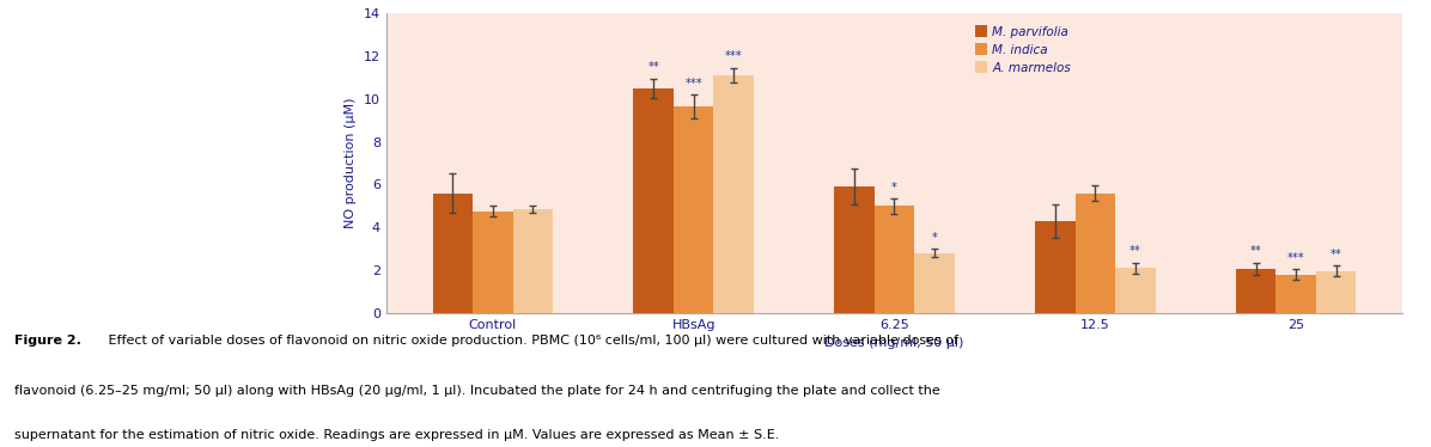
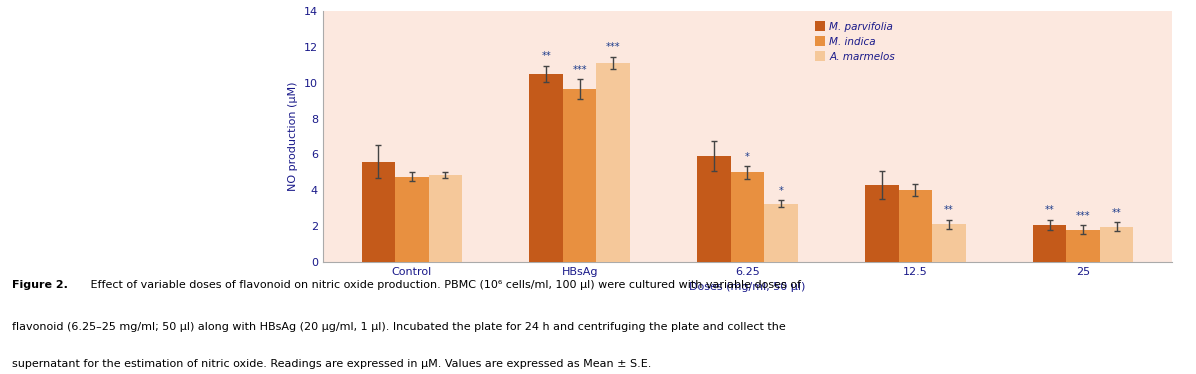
A. marmelos/6.25: 2.8 -> 3.2
M. indica/12.5: 5.6 -> 4.0
